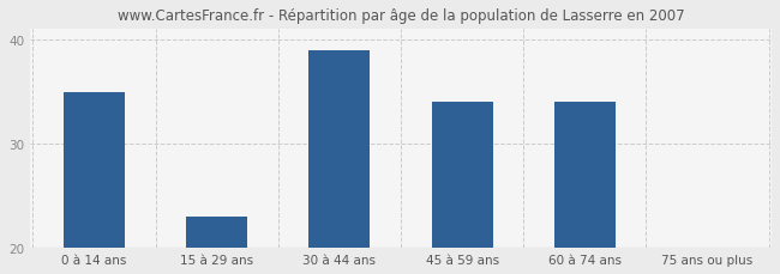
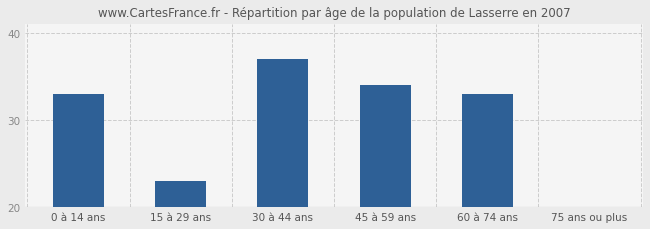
0 à 14 ans: 35 -> 33
30 à 44 ans: 39 -> 37
60 à 74 ans: 34 -> 33
